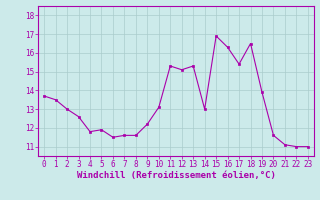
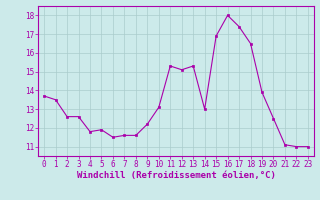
2: 13.0 -> 12.6
16: 16.3 -> 18.0
17: 15.4 -> 17.4
20: 11.6 -> 12.5
